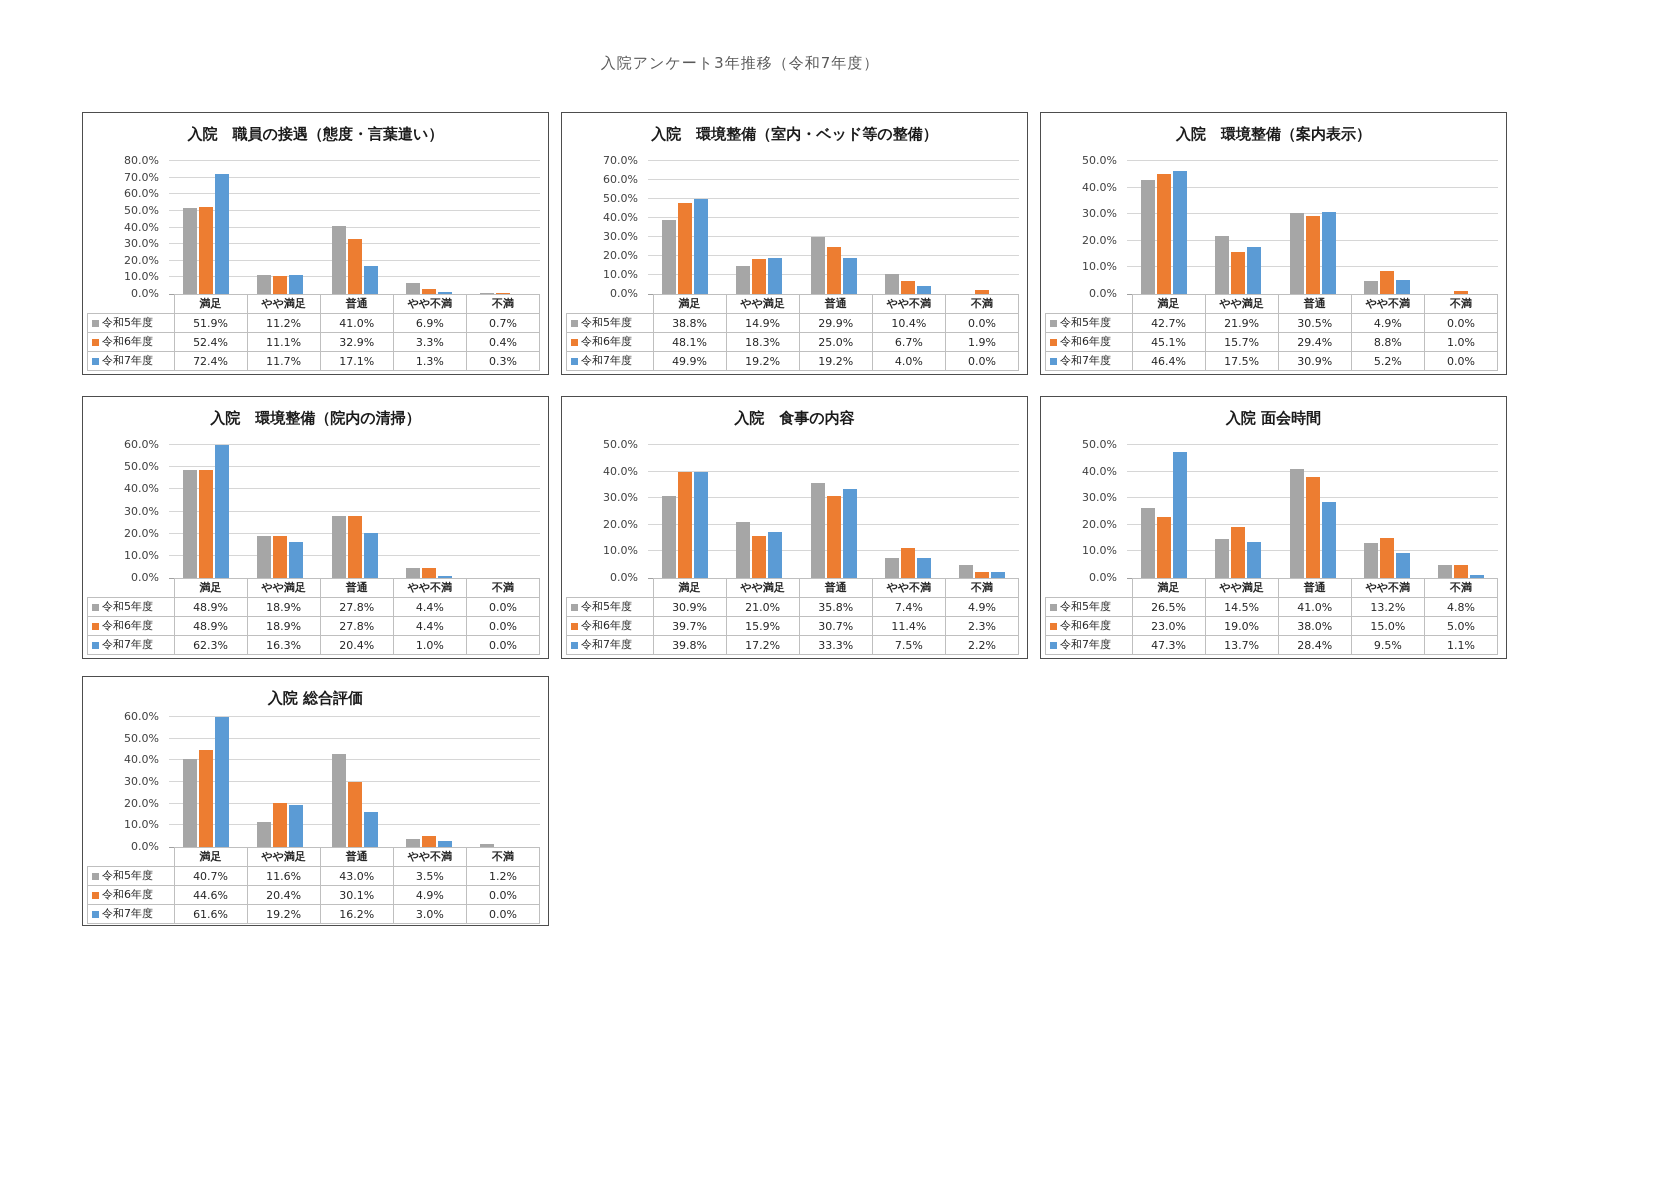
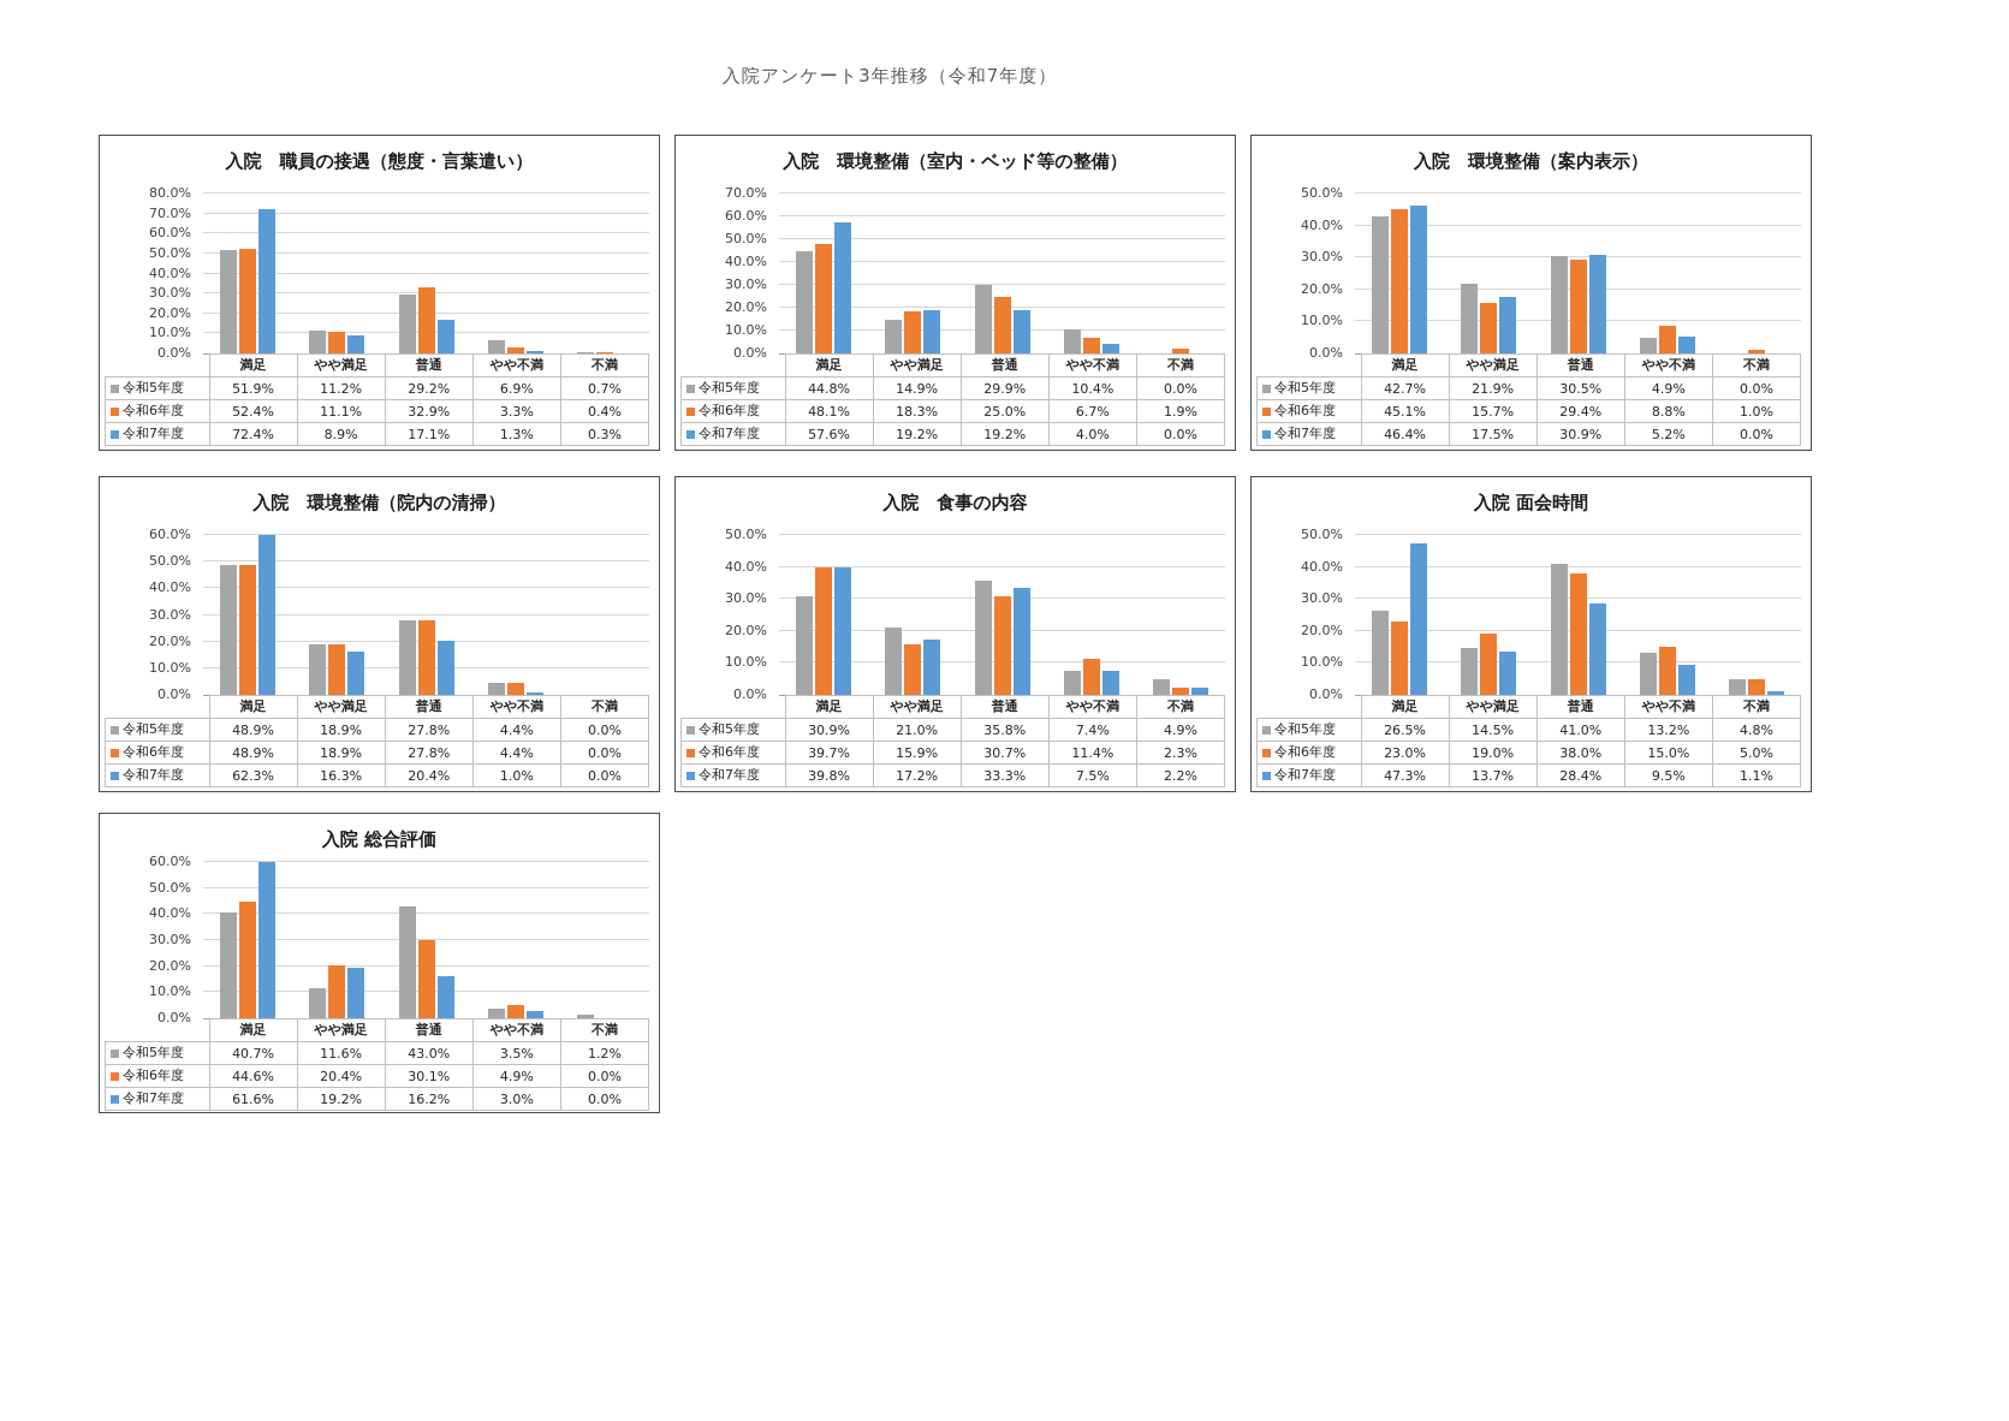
入院 職員の接遇（態度・言葉遣い）/令和7年度/やや満足: 11.7% -> 8.9%
入院 職員の接遇（態度・言葉遣い）/令和5年度/普通: 41.0% -> 29.2%
入院 環境整備（室内・ベッド等の整備）/令和5年度/満足: 38.8% -> 44.8%
入院 環境整備（室内・ベッド等の整備）/令和7年度/満足: 49.9% -> 57.6%
